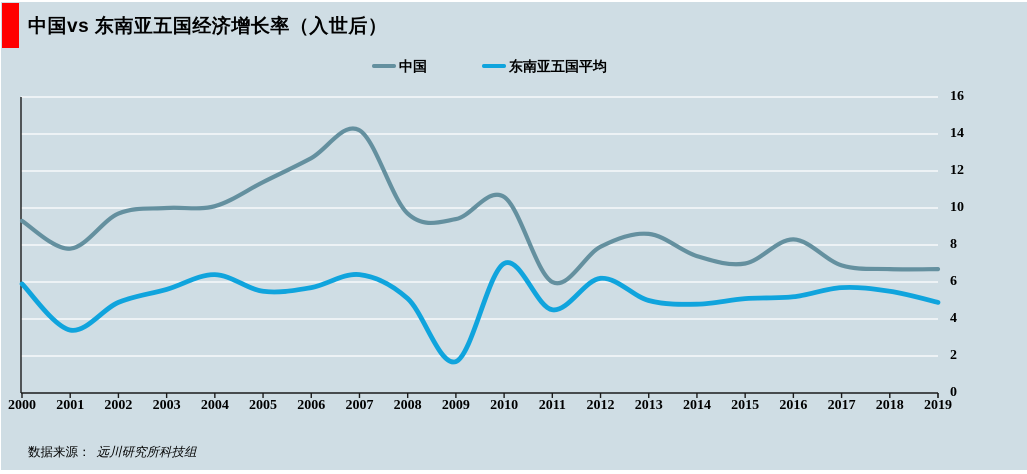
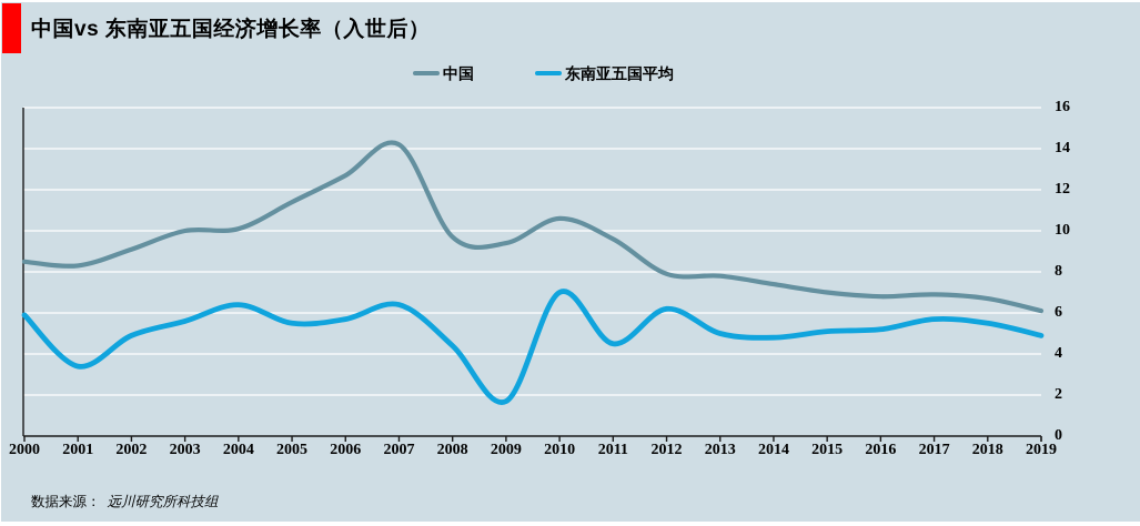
中国/2000: 9.3 -> 8.5
中国/2001: 7.8 -> 8.3
中国/2002: 9.7 -> 9.1
东南亚五国平均/2008: 5.1 -> 4.4
中国/2011: 6.0 -> 9.6
中国/2013: 8.6 -> 7.8
中国/2016: 8.3 -> 6.8
中国/2019: 6.7 -> 6.1
